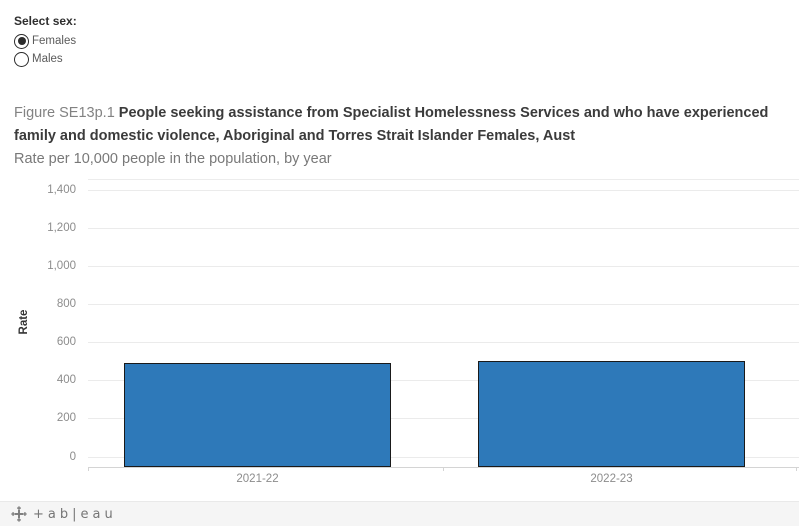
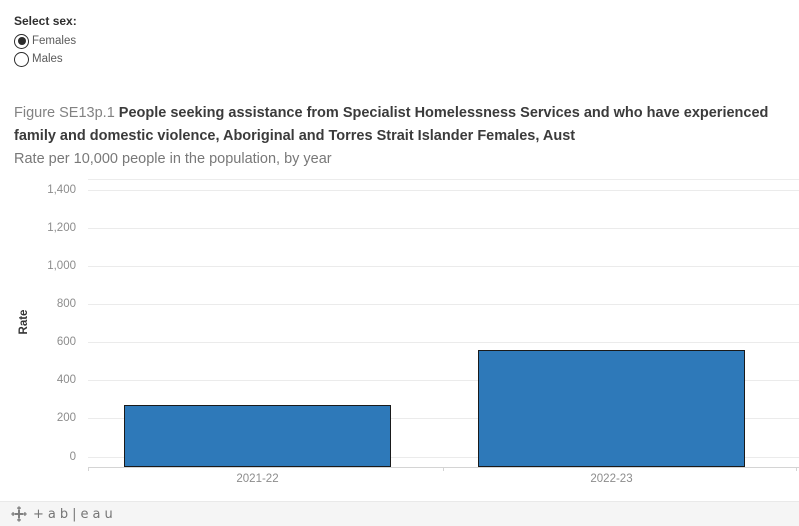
2021-22: 490 -> 270
2022-23: 500 -> 560
